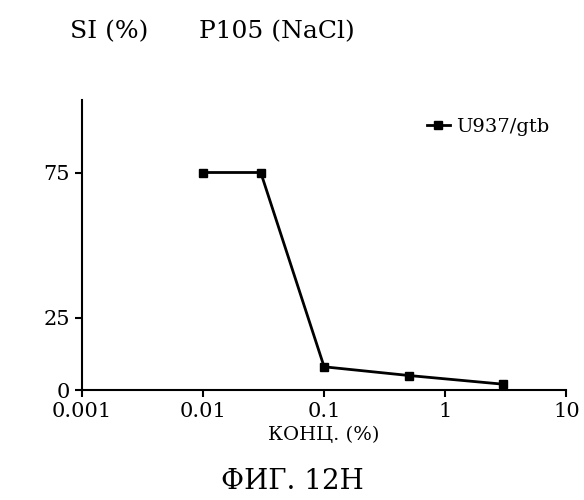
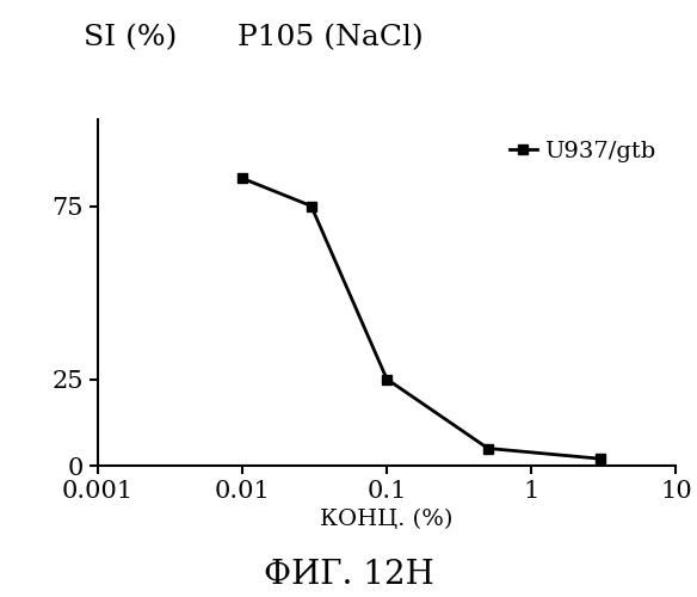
0.01: 75 -> 83
0.1: 8 -> 25
